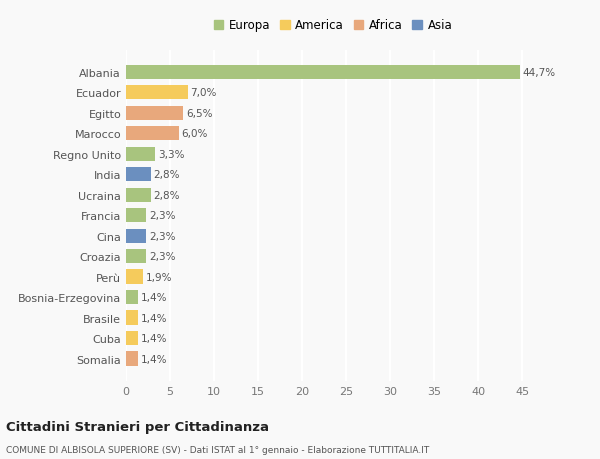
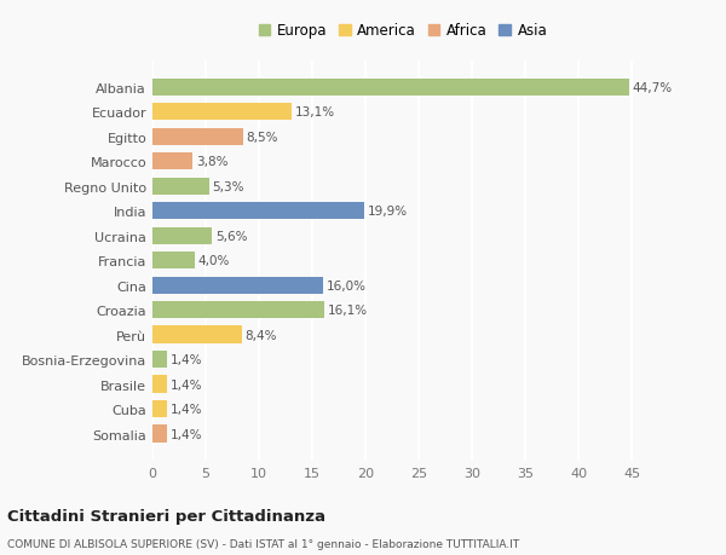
Ecuador: 7,0% -> 13,1%
Egitto: 6,5% -> 8,5%
Marocco: 6,0% -> 3,8%
Regno Unito: 3,3% -> 5,3%
India: 2,8% -> 19,9%
Ucraina: 2,8% -> 5,6%
Francia: 2,3% -> 4,0%
Cina: 2,3% -> 16,0%
Croazia: 2,3% -> 16,1%
Perù: 1,9% -> 8,4%
